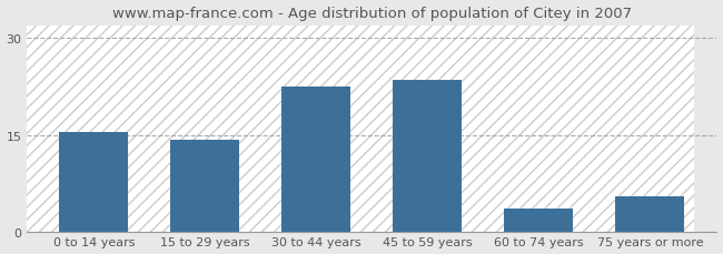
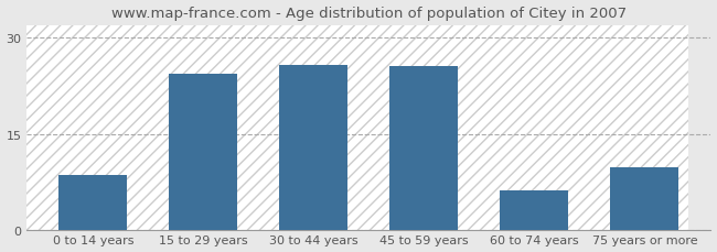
0 to 14 years: 15.5 -> 8.6
15 to 29 years: 14.2 -> 24.4
30 to 44 years: 22.5 -> 25.8
45 to 59 years: 23.5 -> 25.6
60 to 74 years: 3.5 -> 6.2
75 years or more: 5.5 -> 9.8
